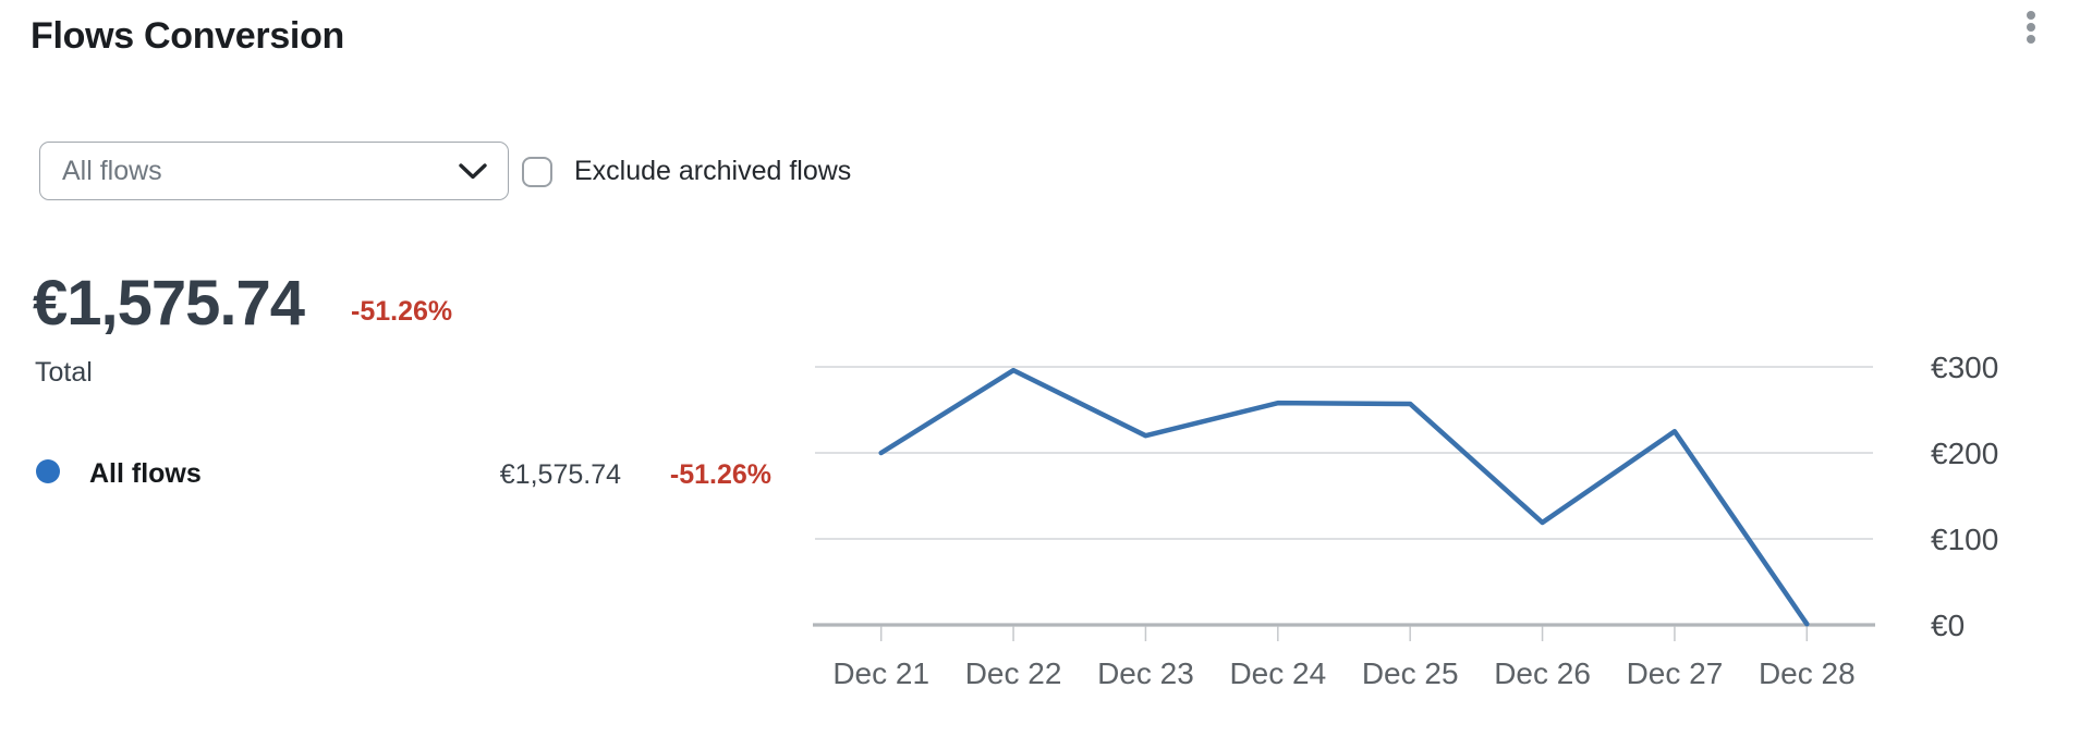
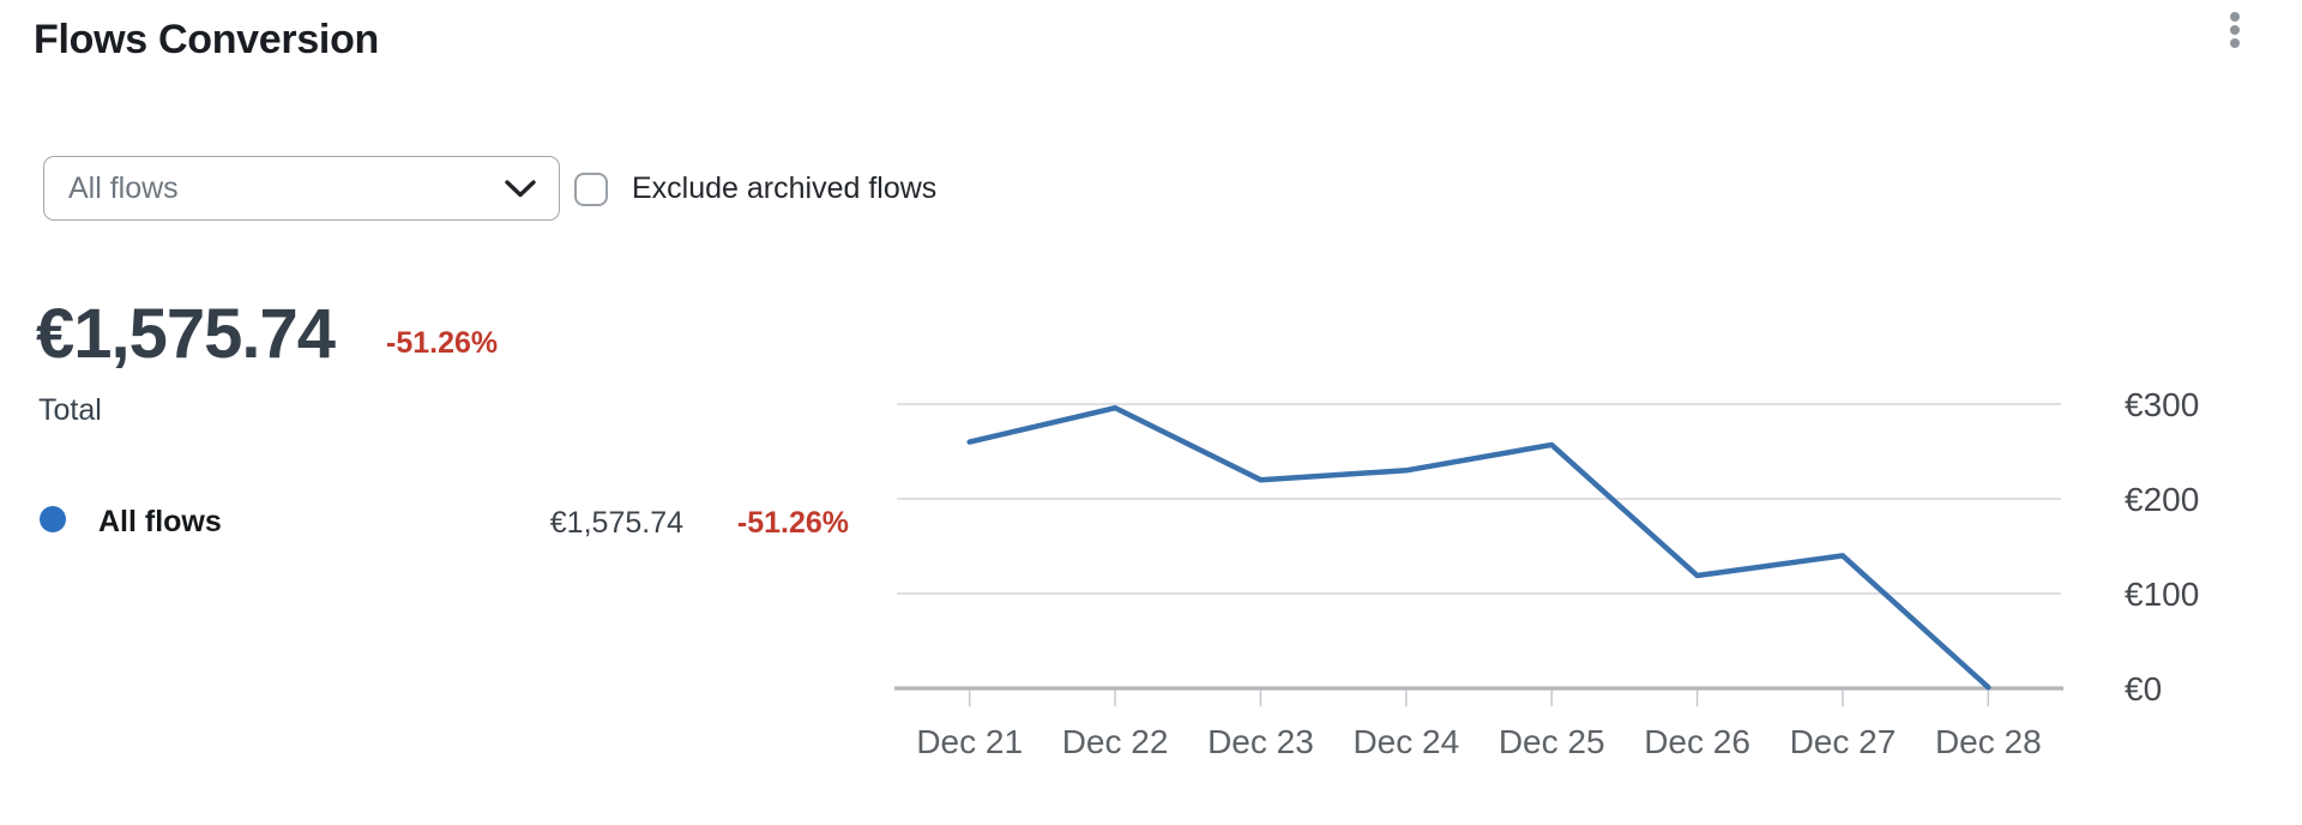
Dec 21: €200 -> €260
Dec 24: €260 -> €230
Dec 27: €220 -> €140
